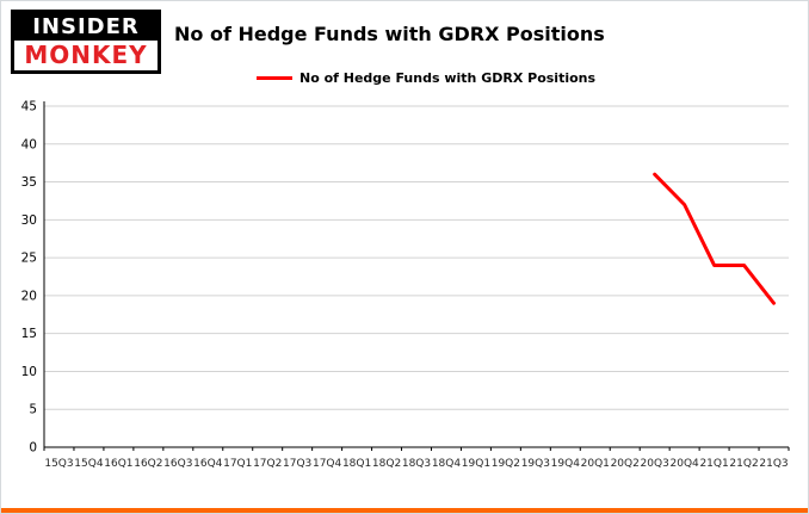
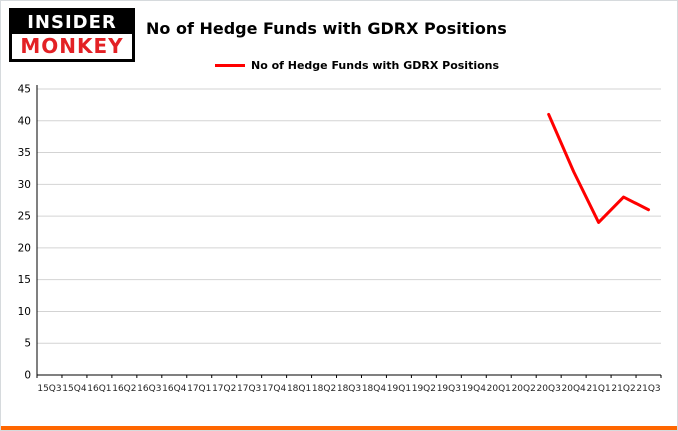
20Q3: 36 -> 41
21Q2: 24 -> 28
21Q3: 19 -> 26
